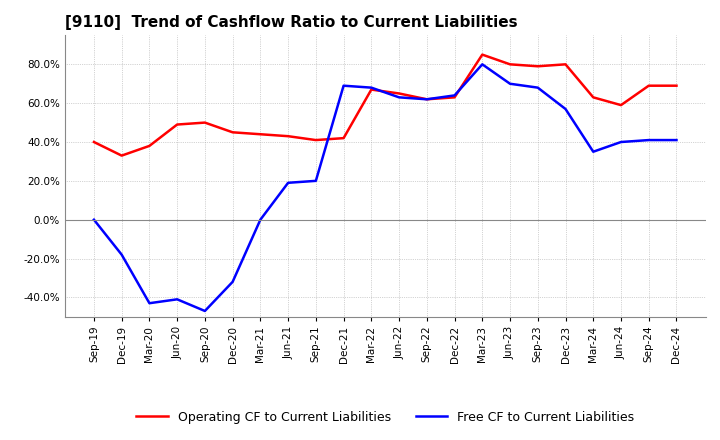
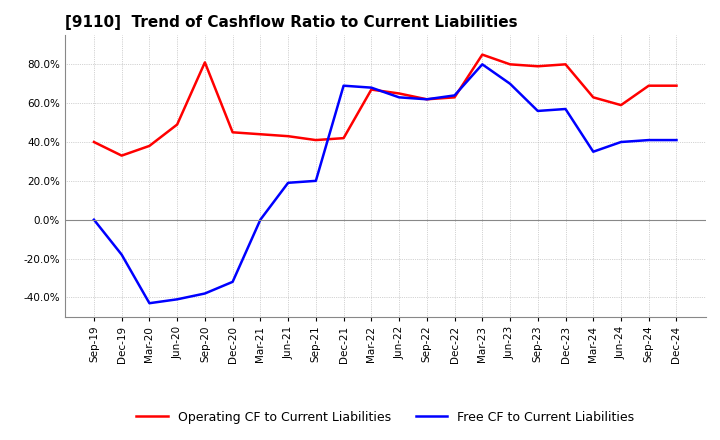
Operating CF to Current Liabilities/Sep-20: 50% -> 81%
Free CF to Current Liabilities/Sep-20: -47% -> -38%
Free CF to Current Liabilities/Sep-23: 68% -> 56%
